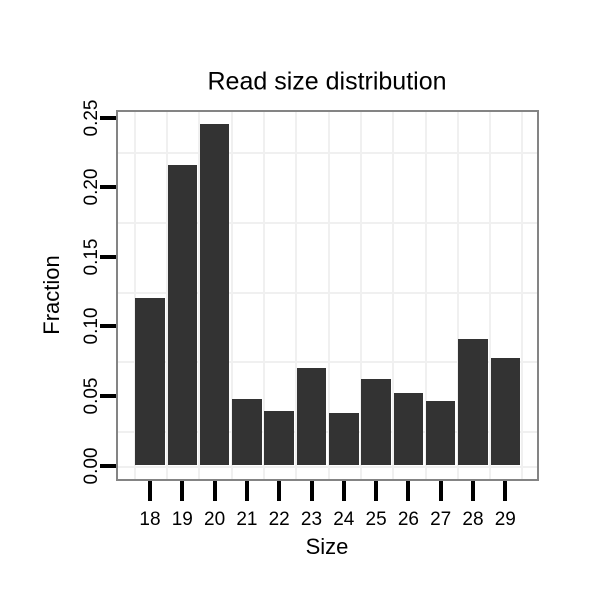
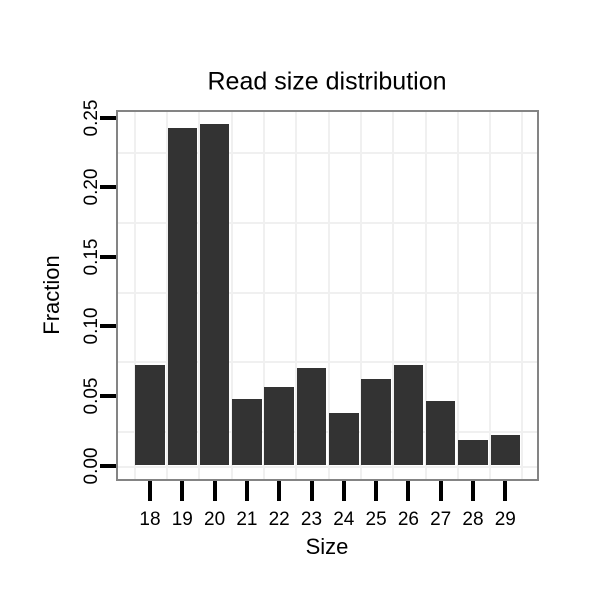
18: 0.120 -> 0.072
19: 0.216 -> 0.242
22: 0.039 -> 0.057
26: 0.052 -> 0.072
28: 0.091 -> 0.018
29: 0.077 -> 0.022
